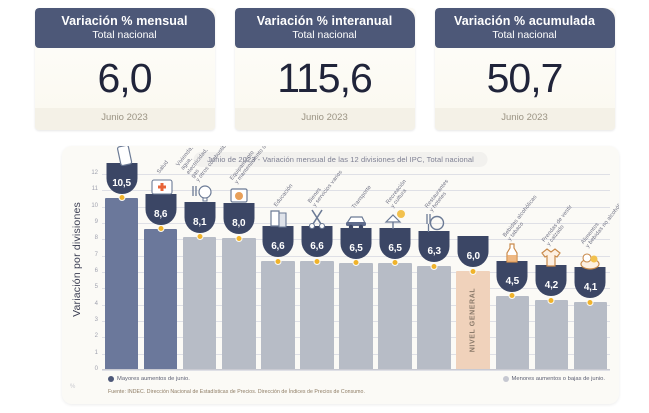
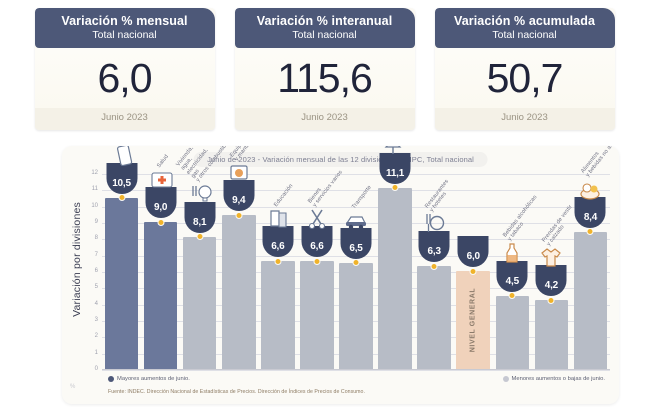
Salud: 8,6 -> 9,0
Equipamiento y mantenimiento del hogar: 8,0 -> 9,4
Recreación y cultura: 6,5 -> 11,1
Alimentos y bebidas no alcohólicas: 4,1 -> 8,4
